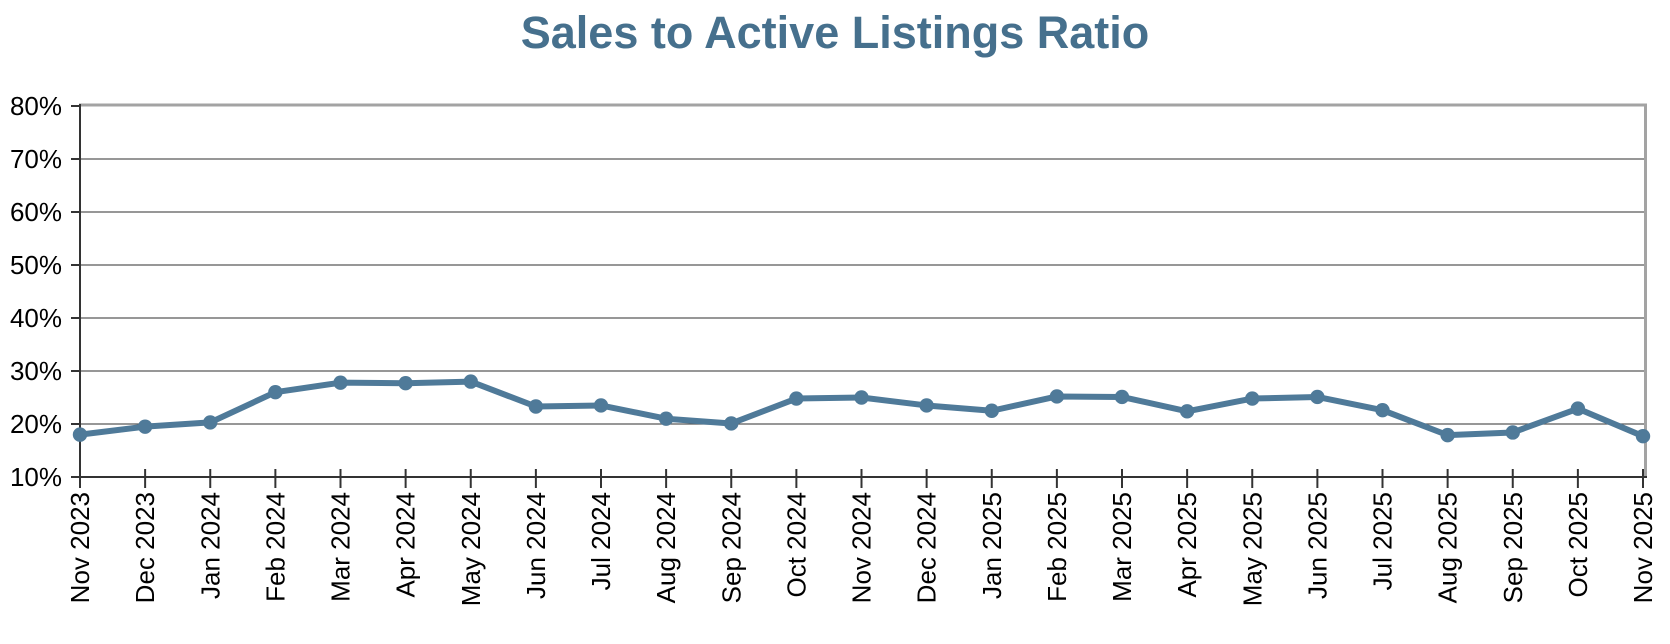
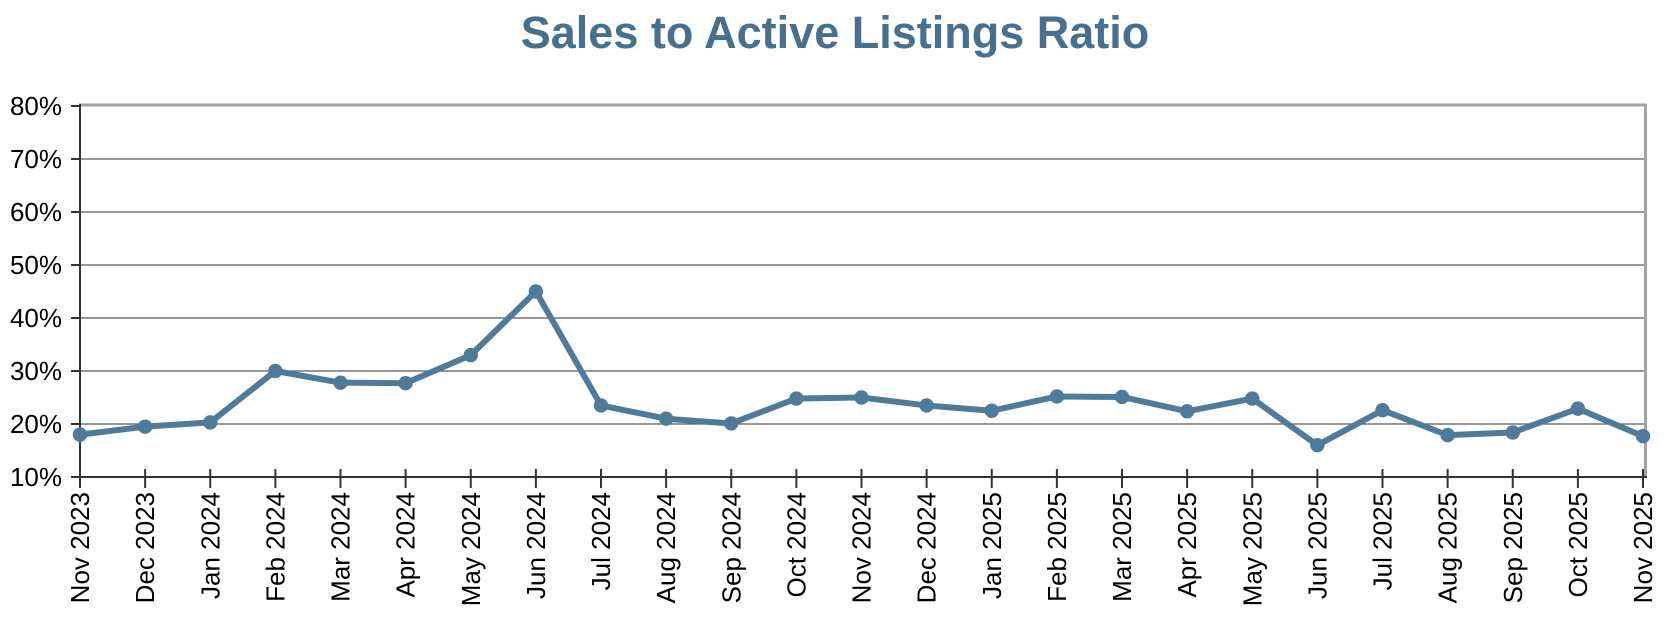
Feb 2024: 26% -> 30%
May 2024: 28% -> 33%
Jun 2024: 23% -> 45%
Jun 2025: 25% -> 16%
